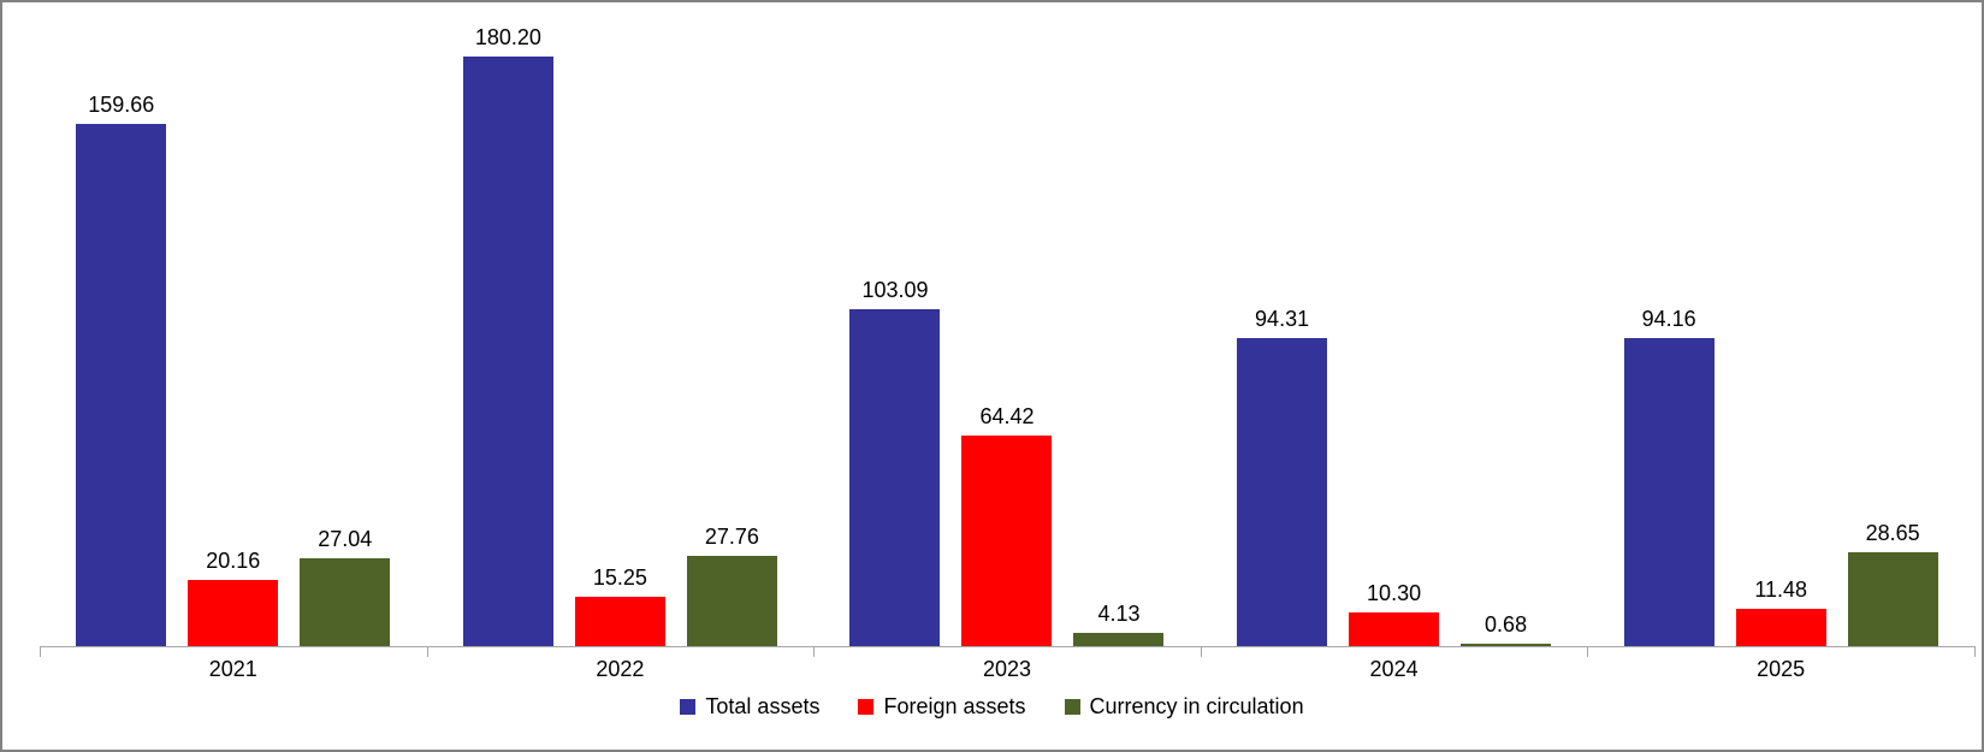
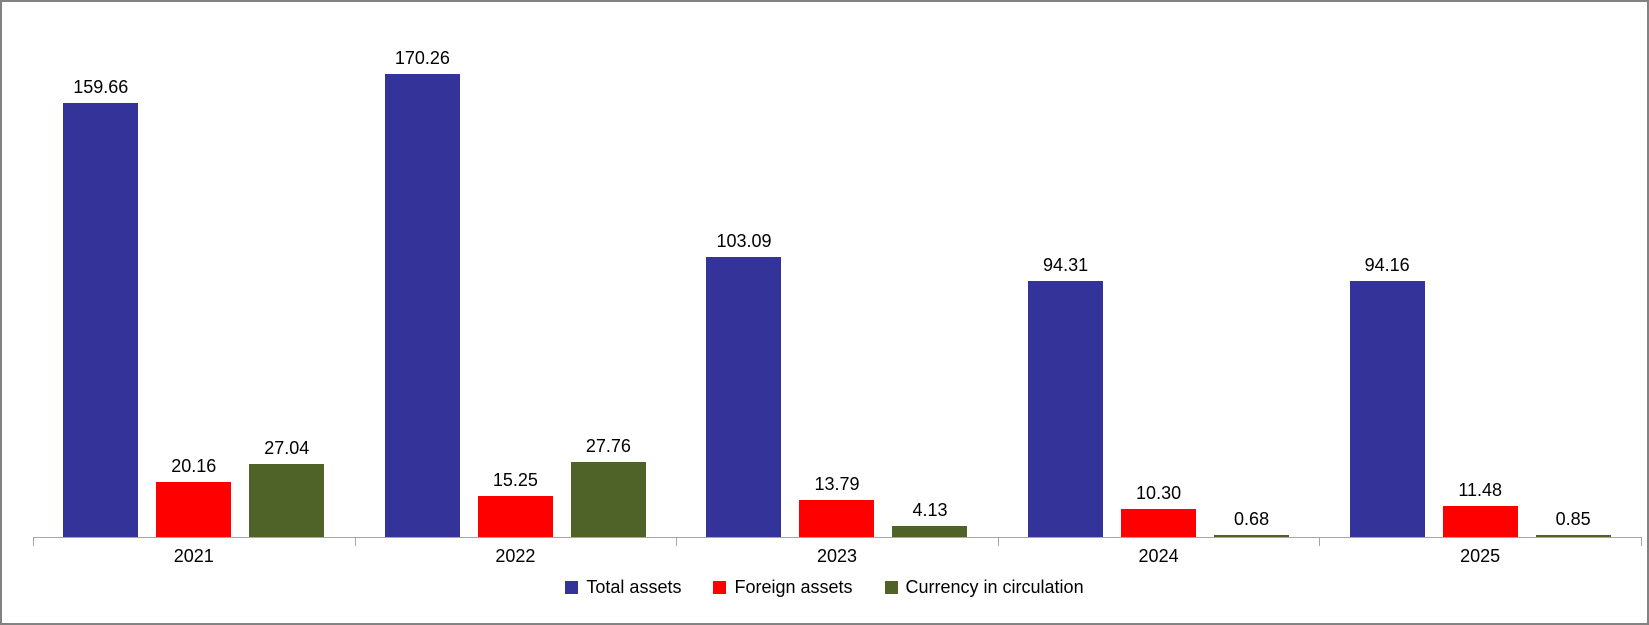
Total assets/2022: 180.20 -> 170.26
Foreign assets/2023: 64.42 -> 13.79
Currency in circulation/2025: 28.65 -> 0.85
